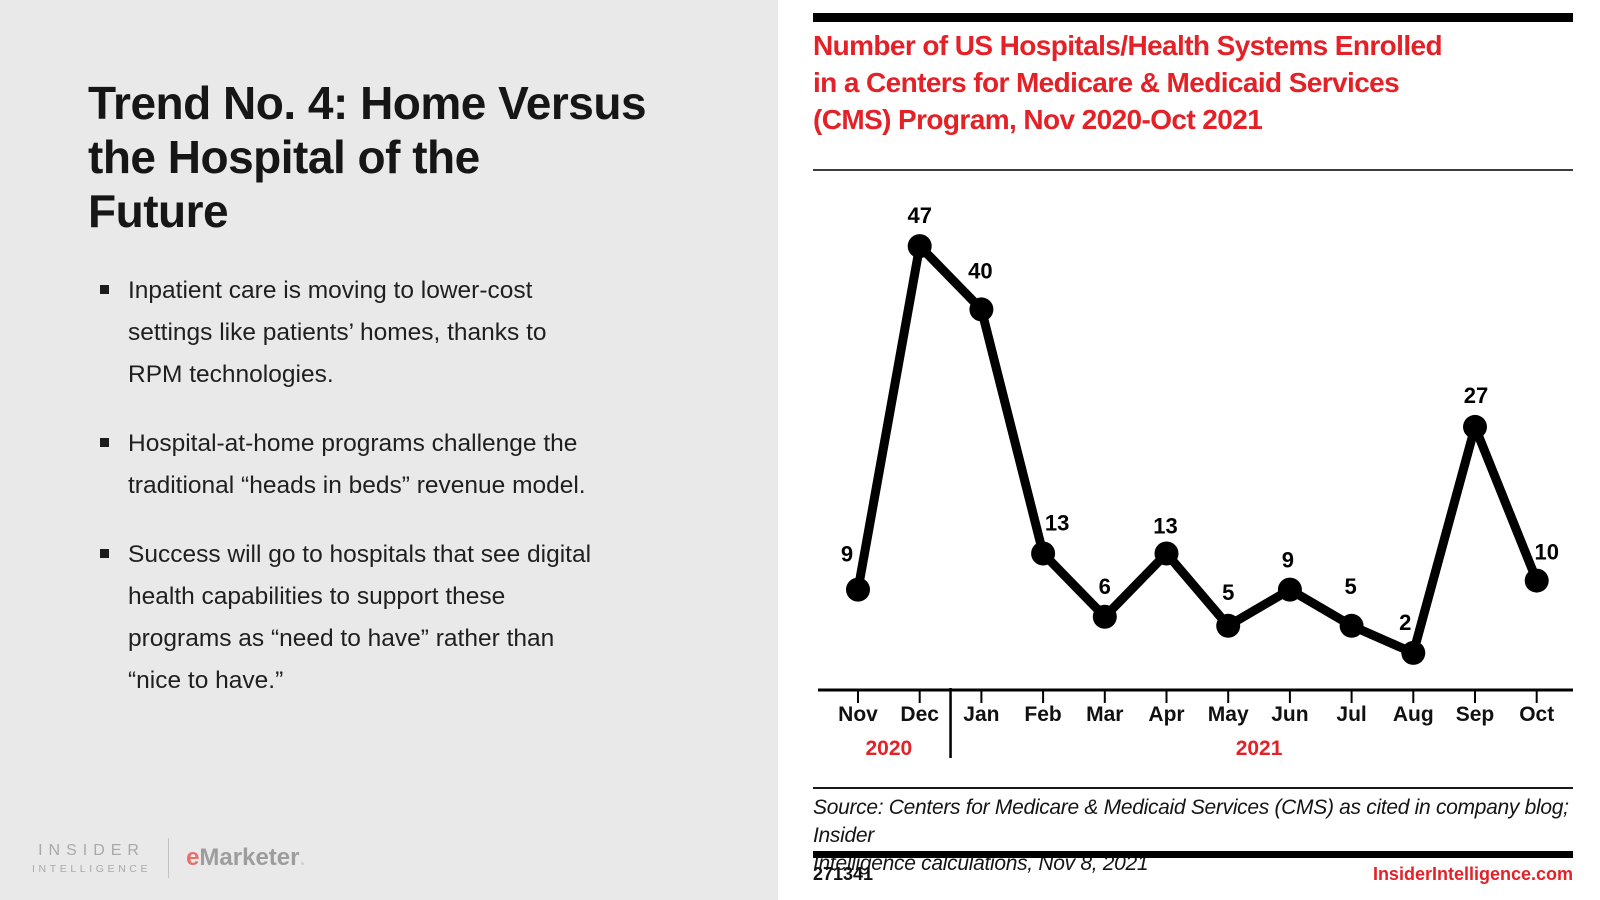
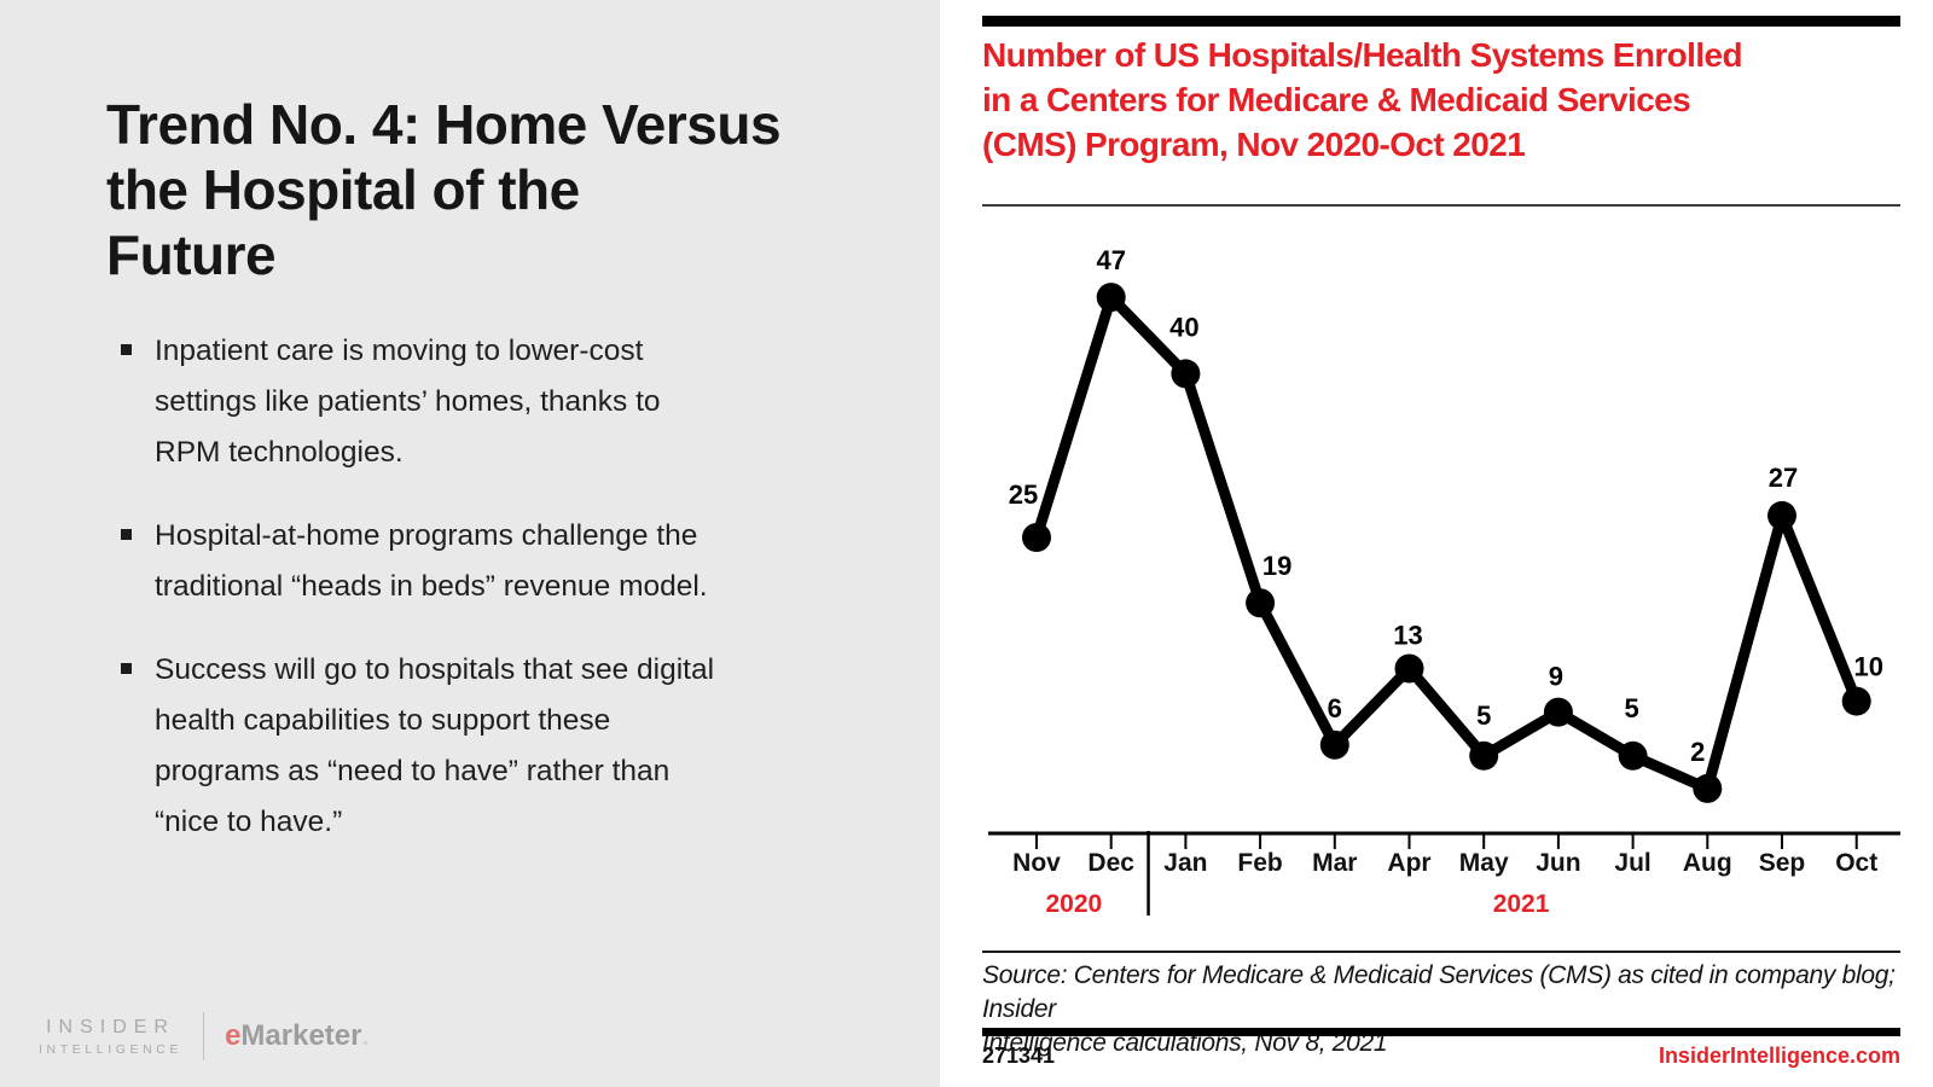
Nov: 9 -> 25
Feb: 13 -> 19
